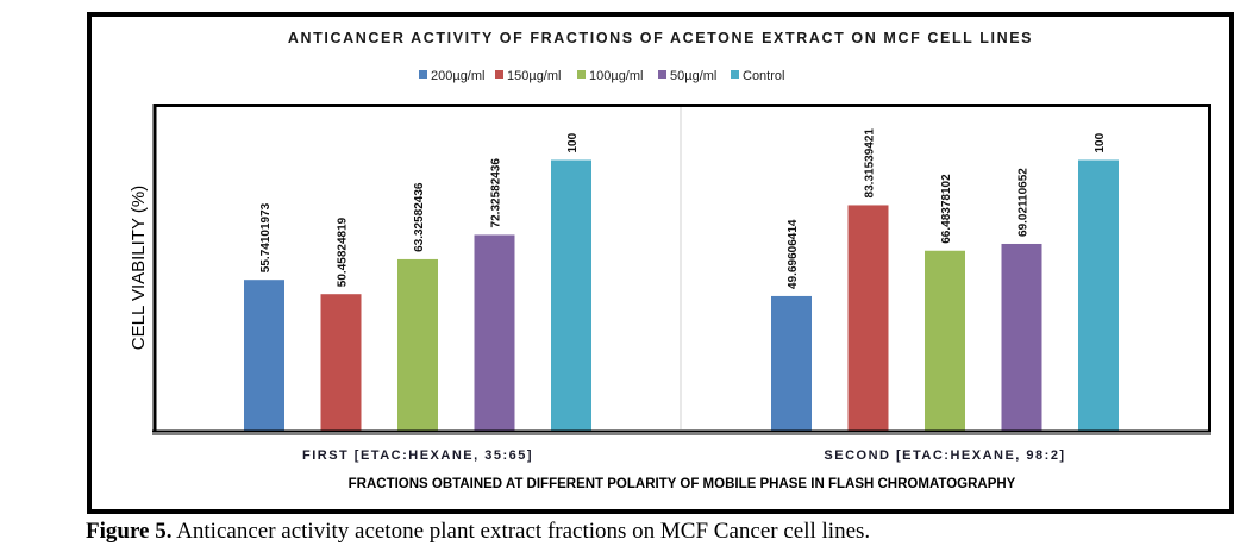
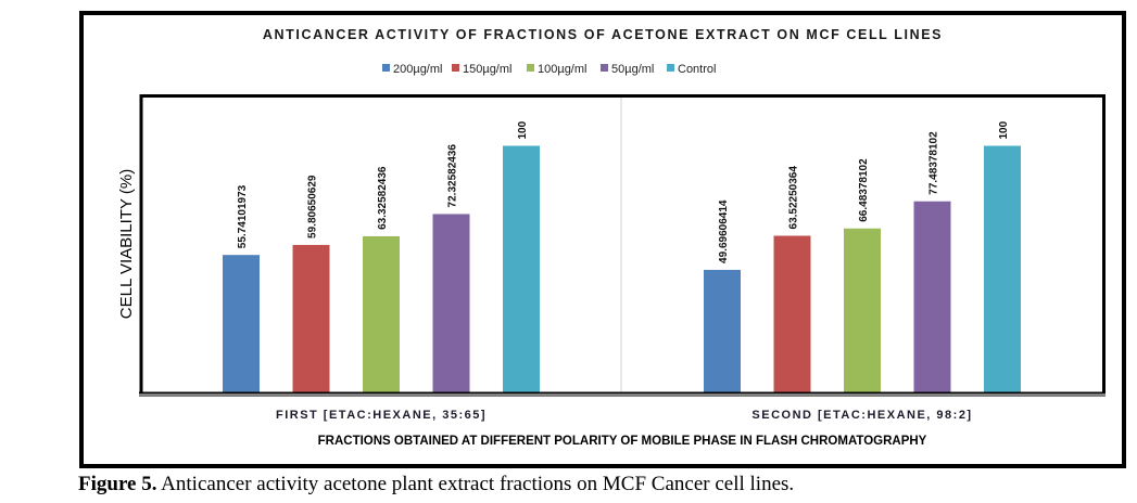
150µg/ml/FIRST [ETAC:HEXANE, 35:65]: 50.45824819 -> 59.80650629
150µg/ml/SECOND [ETAC:HEXANE, 98:2]: 83.31539421 -> 63.52250364
50µg/ml/SECOND [ETAC:HEXANE, 98:2]: 69.02110652 -> 77.48378102
